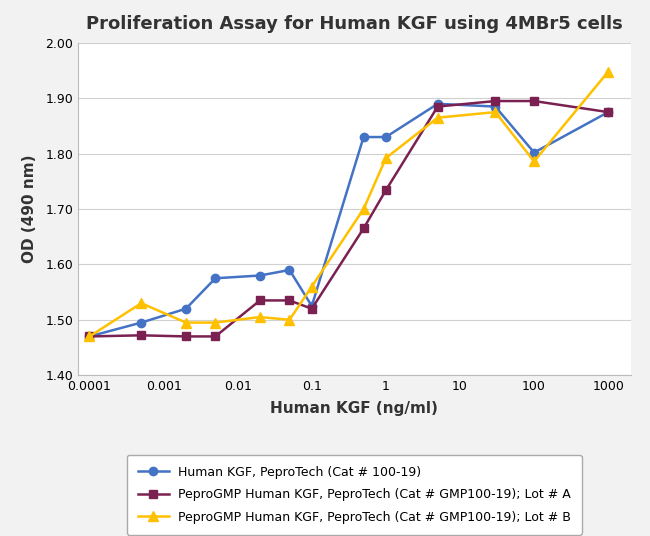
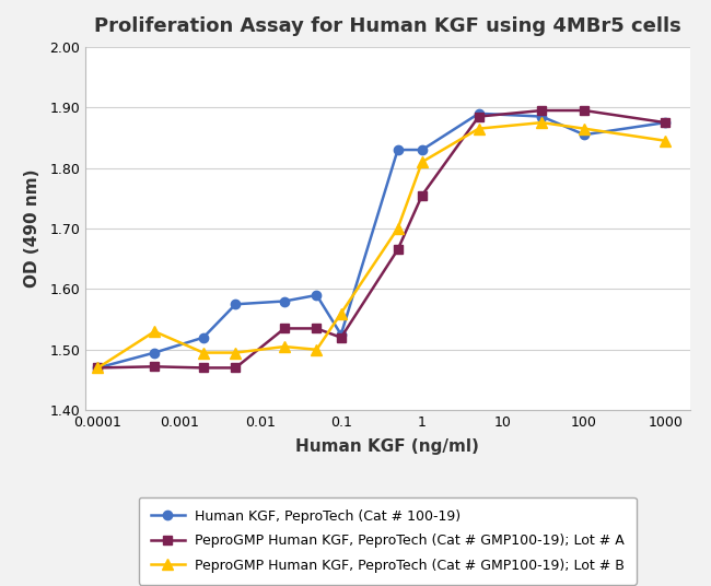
PeproGMP Human KGF, PeproTech (Cat # GMP100-19); Lot # A/1: 1.734 -> 1.755
PeproGMP Human KGF, PeproTech (Cat # GMP100-19); Lot # B/1: 1.792 -> 1.810
Human KGF, PeproTech (Cat # 100-19)/100: 1.802 -> 1.855
PeproGMP Human KGF, PeproTech (Cat # GMP100-19); Lot # B/100: 1.786 -> 1.865
PeproGMP Human KGF, PeproTech (Cat # GMP100-19); Lot # B/1000: 1.948 -> 1.845
